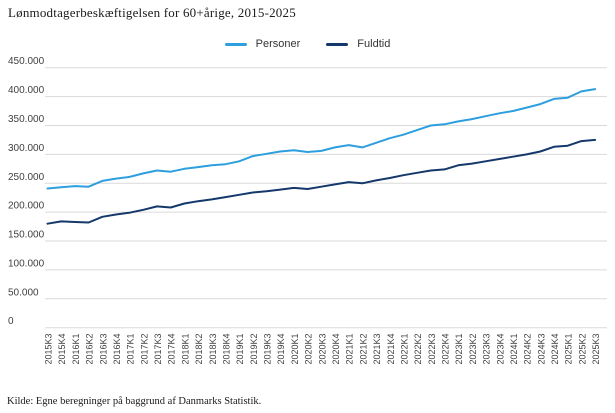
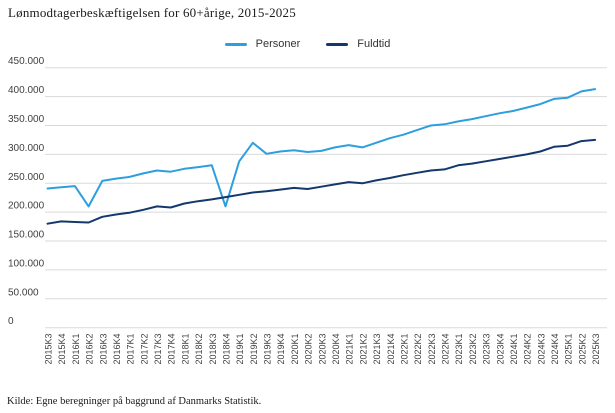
Personer/2016K2: 240000 -> 210000
Personer/2018K4: 280000 -> 210000
Personer/2019K2: 300000 -> 320000
